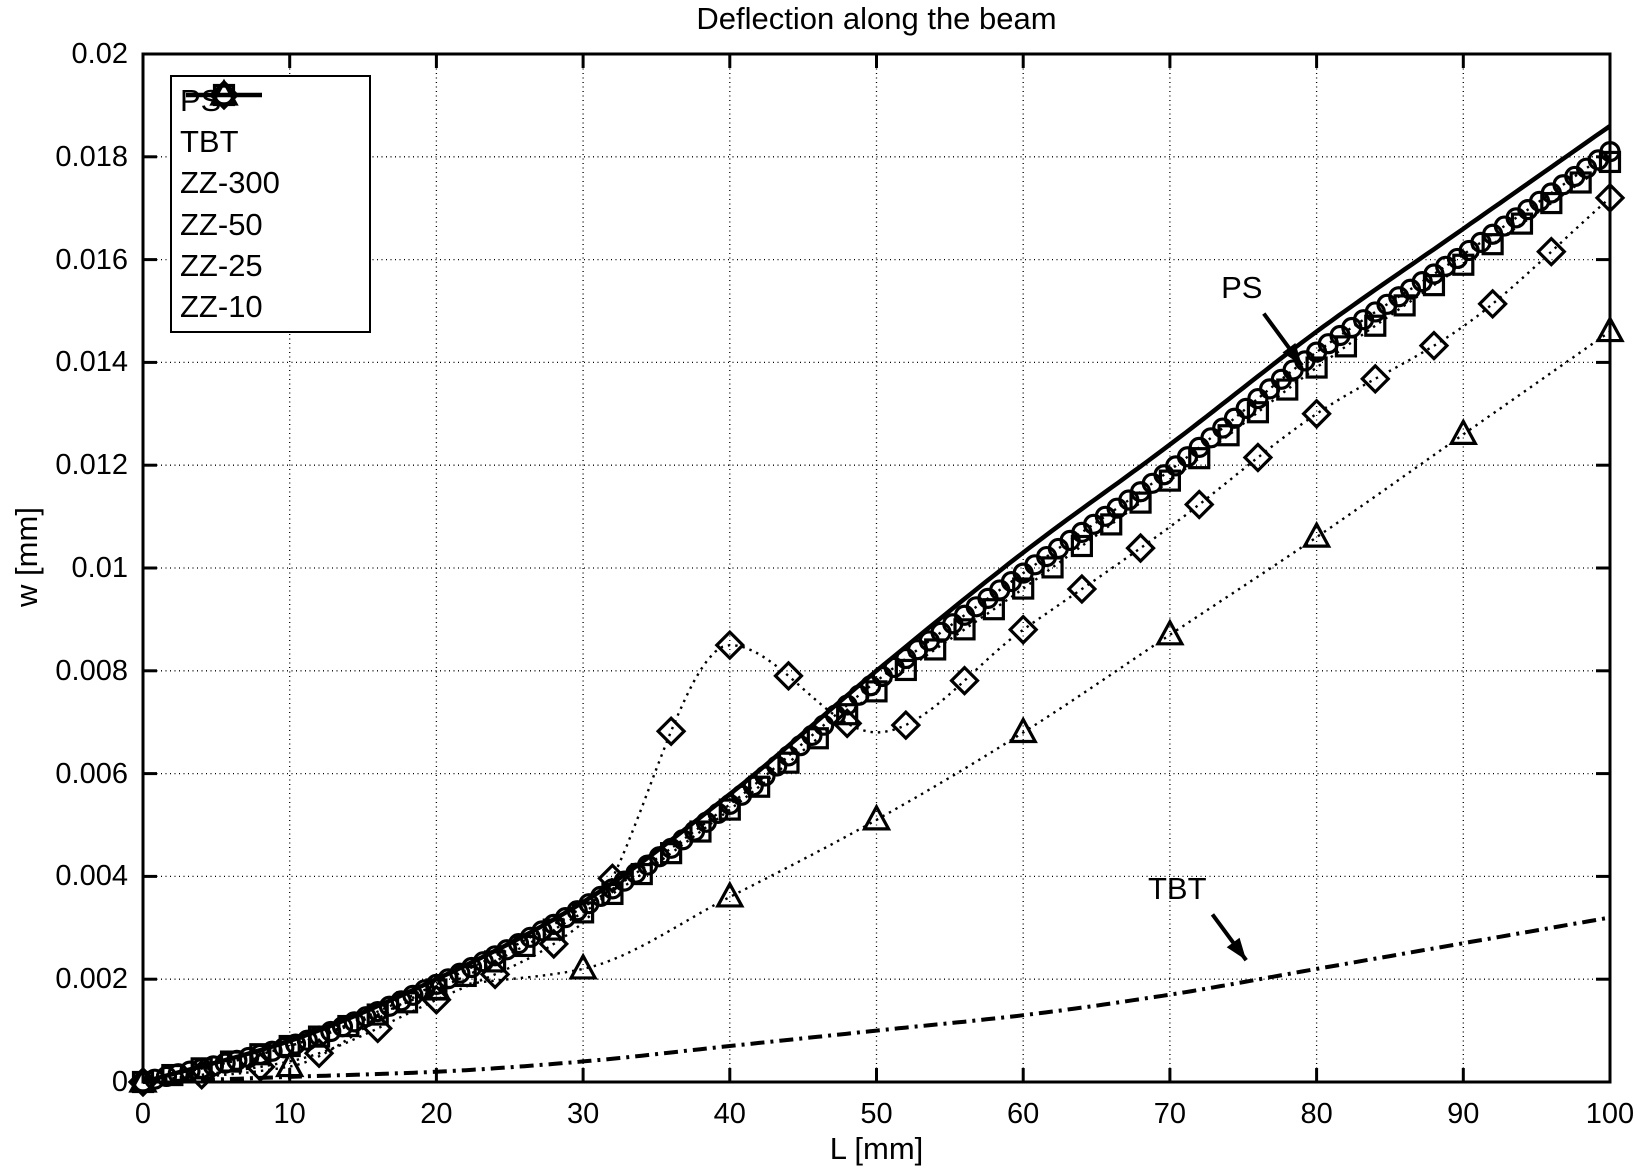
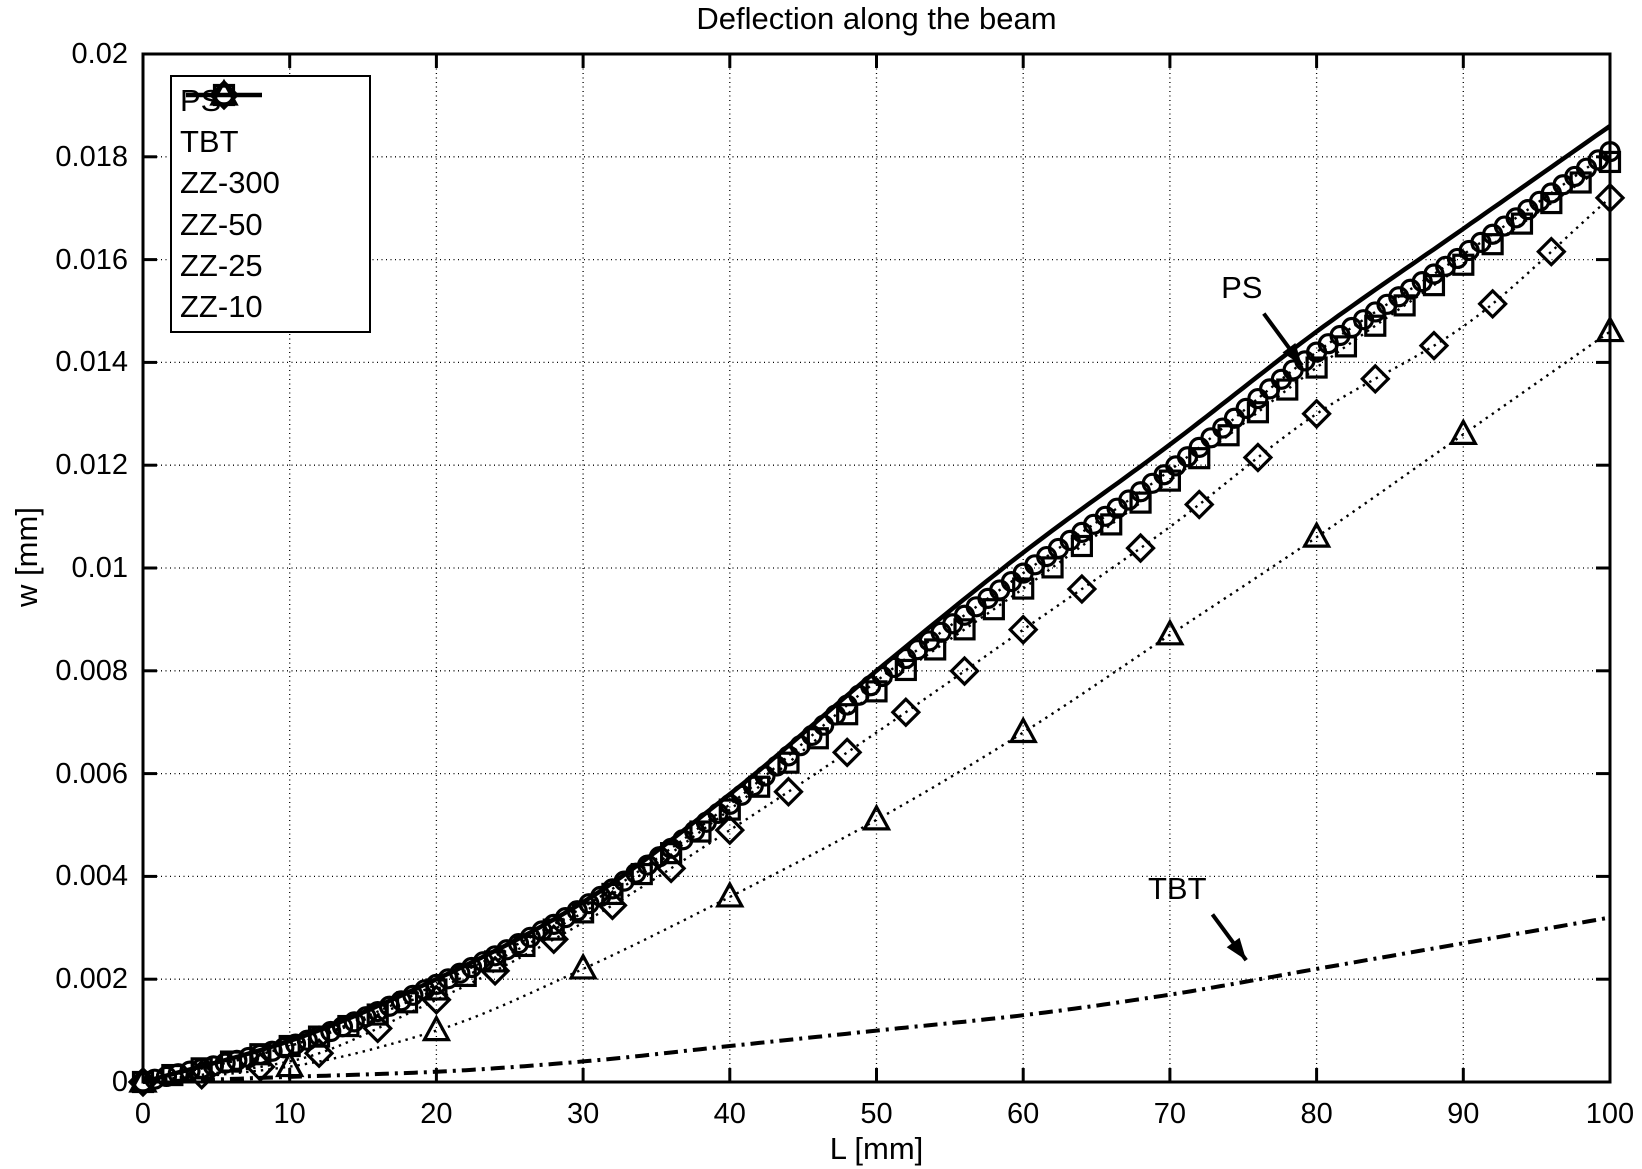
ZZ-10/20: 0.0018 -> 0.0010
ZZ-25/40: 0.0085 -> 0.0049
